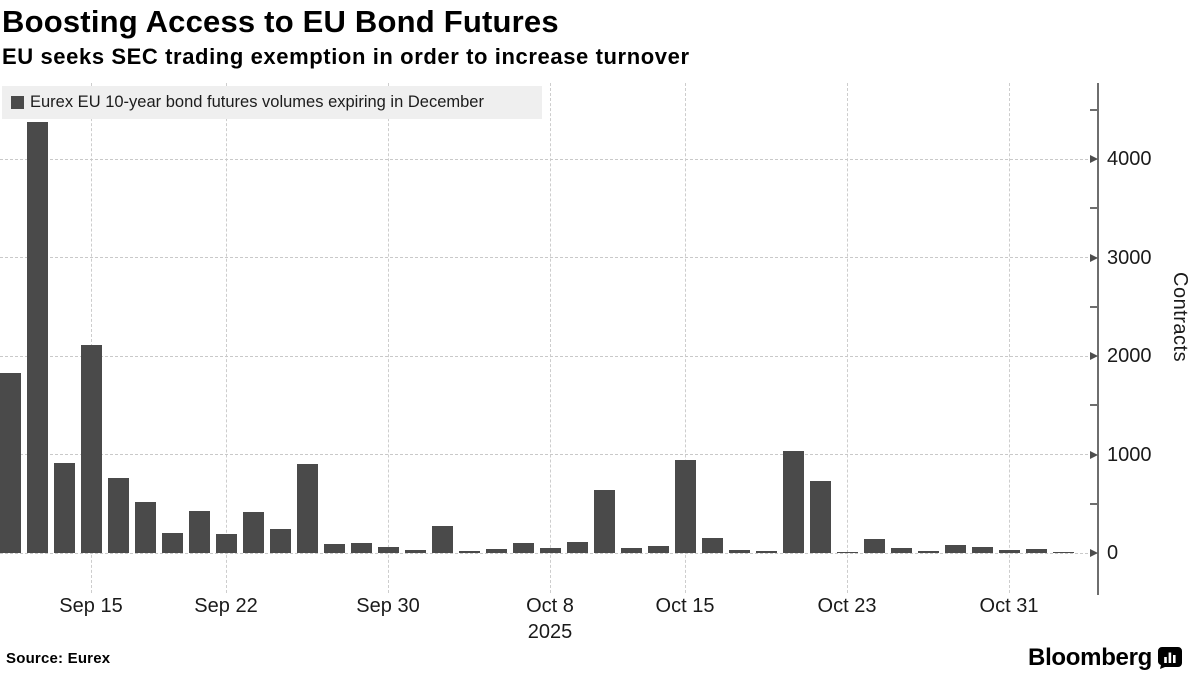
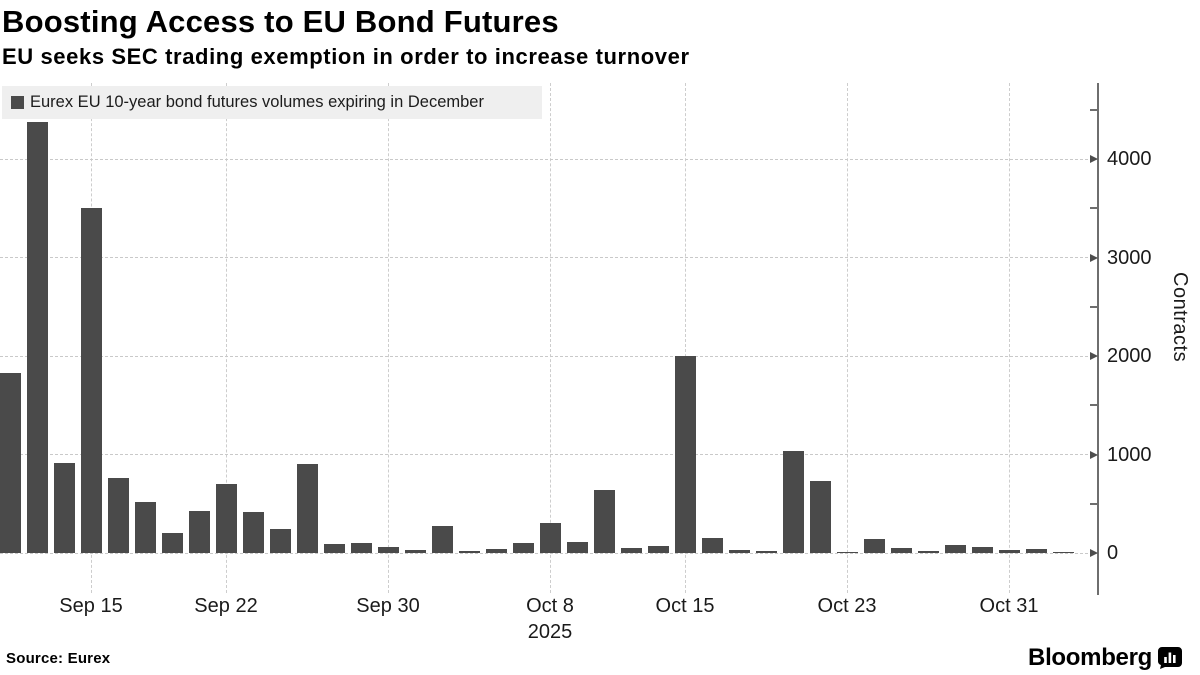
Sep 15: 2100 -> 3500
Sep 22: 200 -> 700
Oct 8: 100 -> 300
Oct 15: 900 -> 2000
